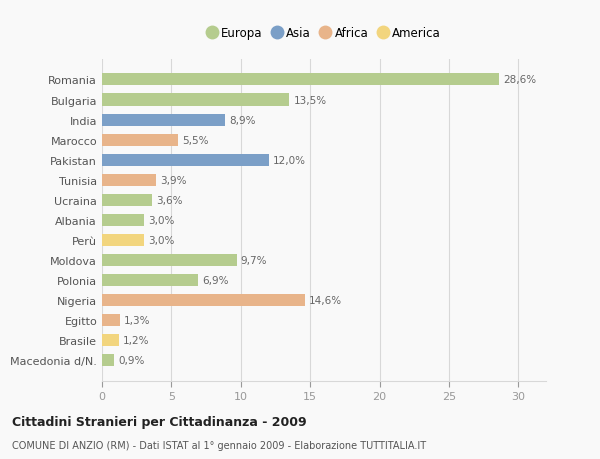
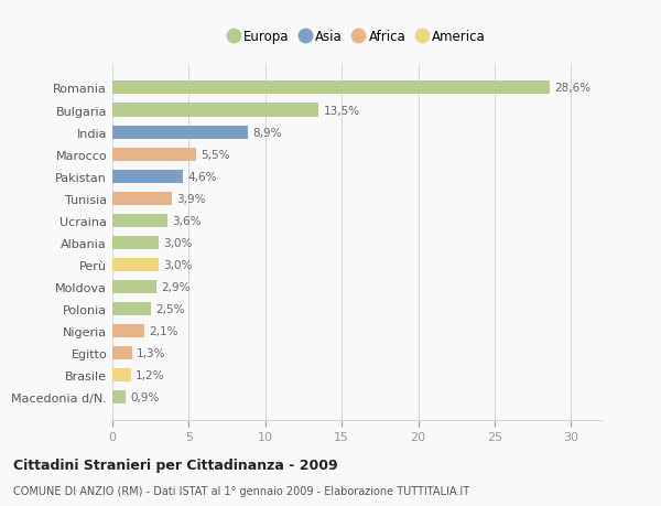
Pakistan: 12,0% -> 4,6%
Moldova: 9,7% -> 2,9%
Polonia: 6,9% -> 2,5%
Nigeria: 14,6% -> 2,1%
